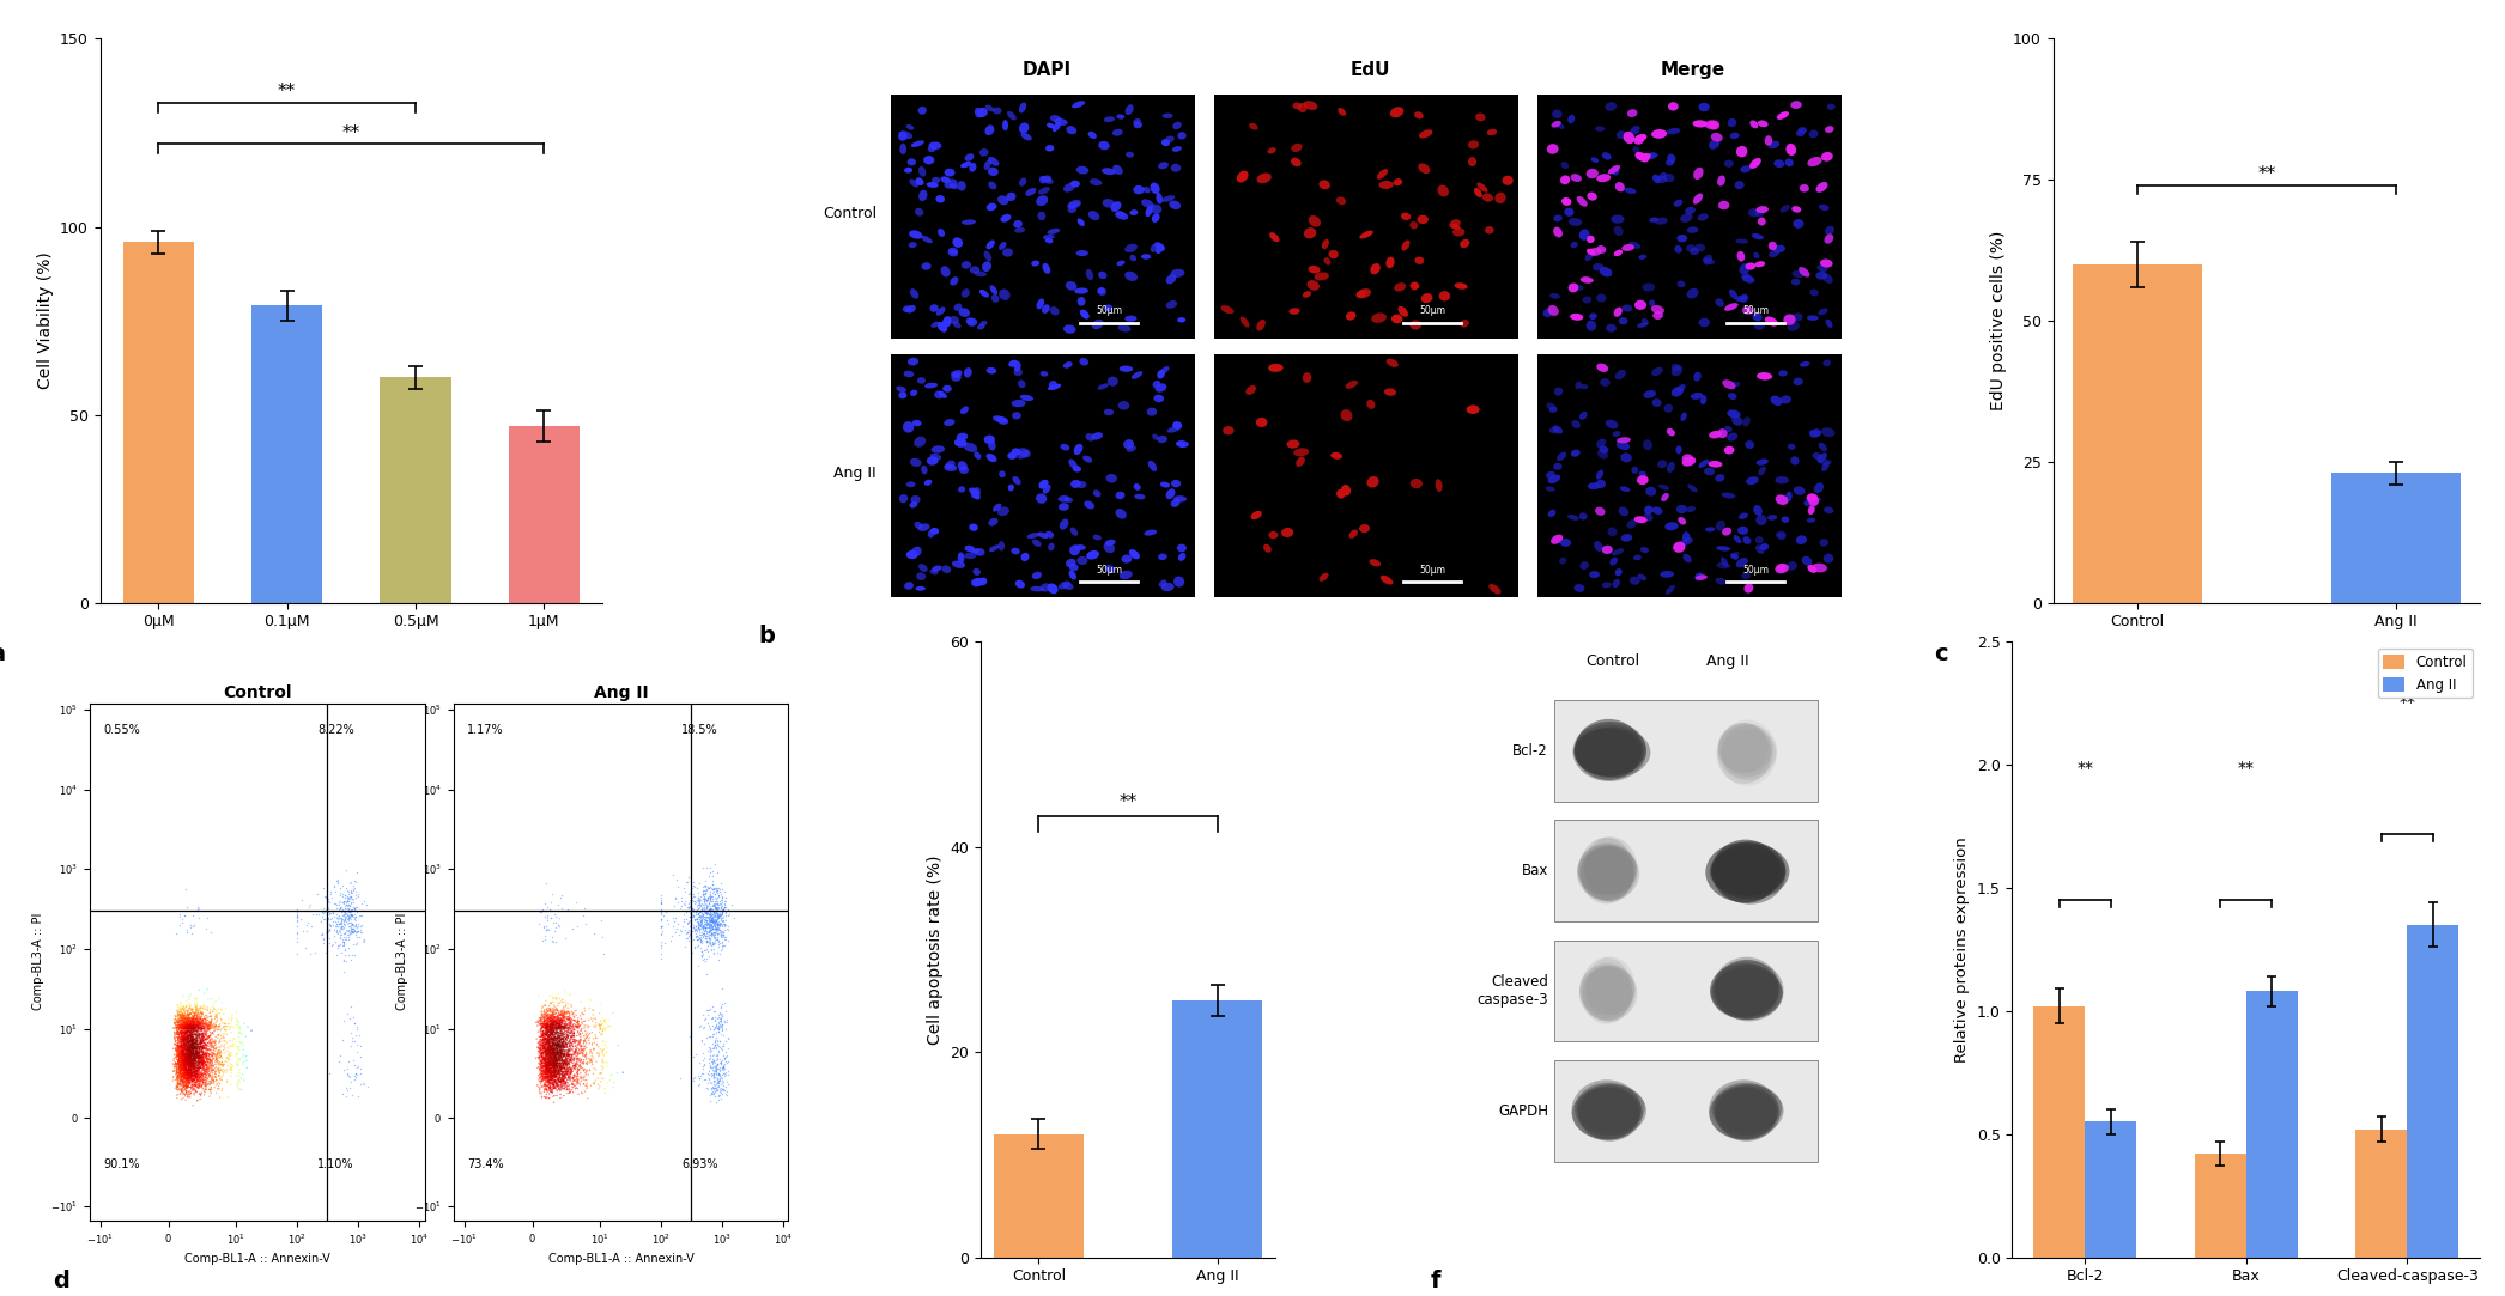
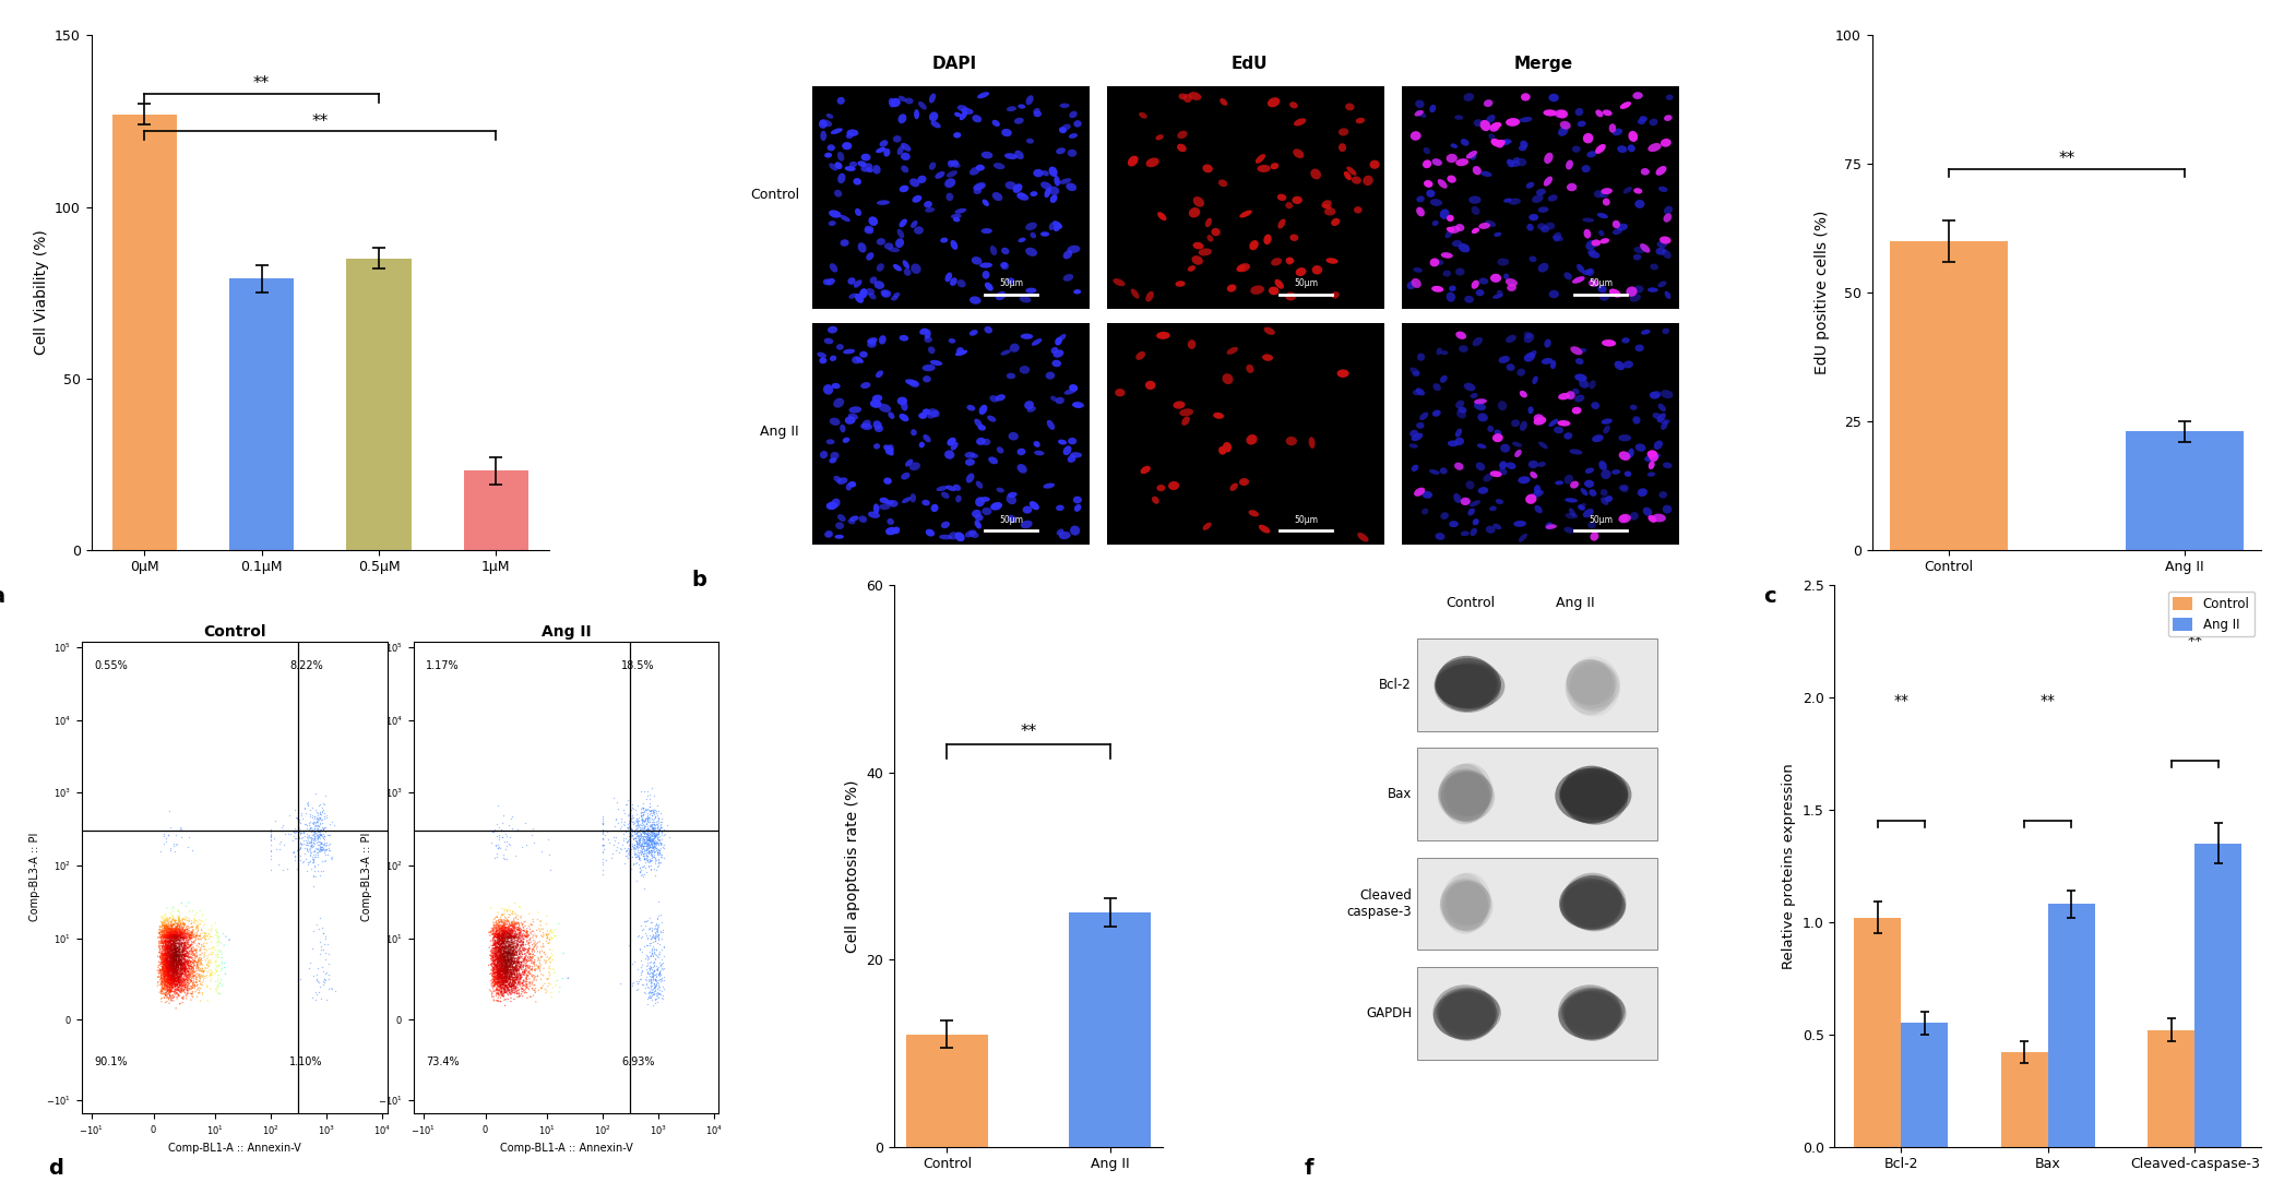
0μM: 96 -> 127
0.5μM: 60 -> 85
1μM: 47 -> 23
